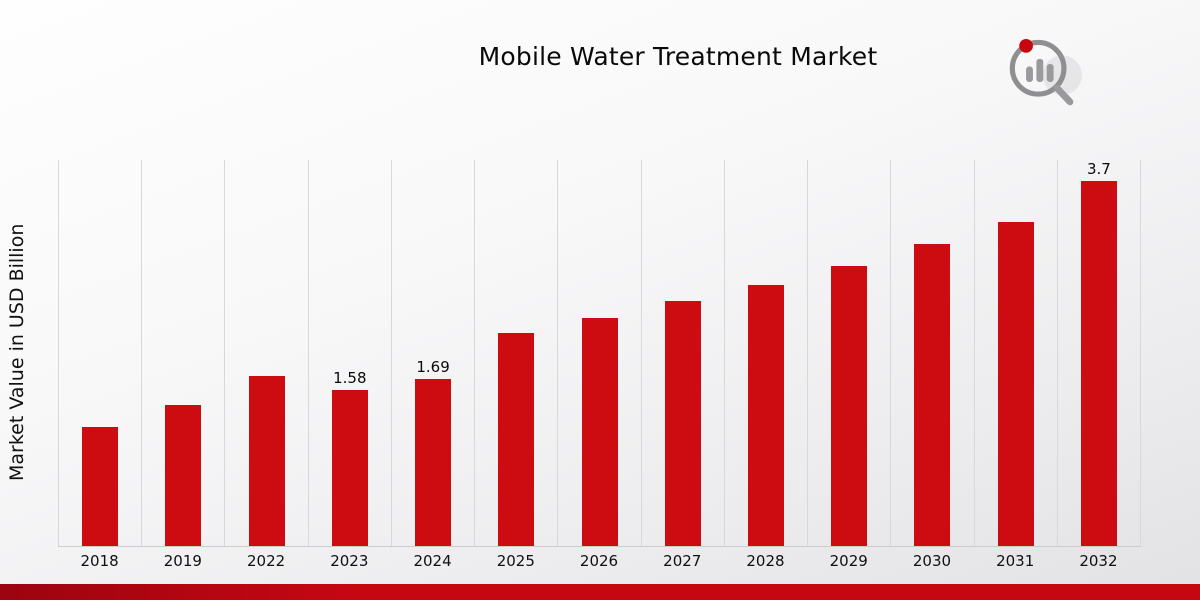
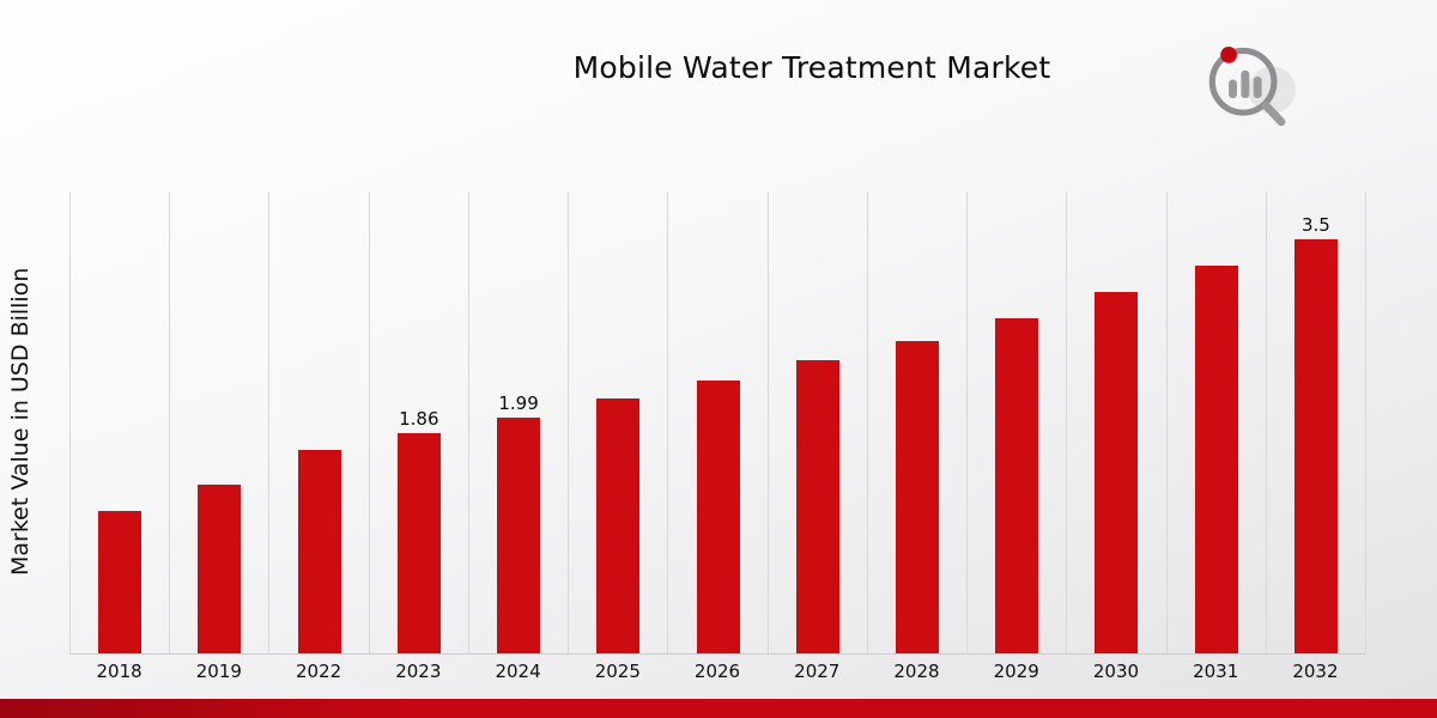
2023: 1.58 -> 1.86
2024: 1.69 -> 1.99
2032: 3.7 -> 3.5
